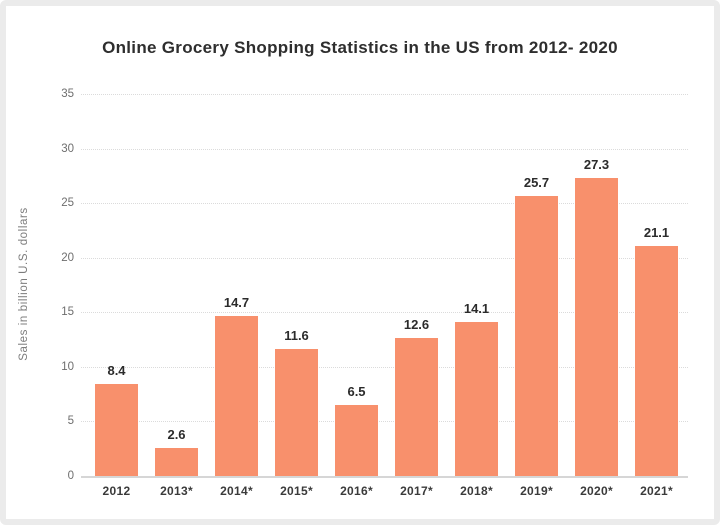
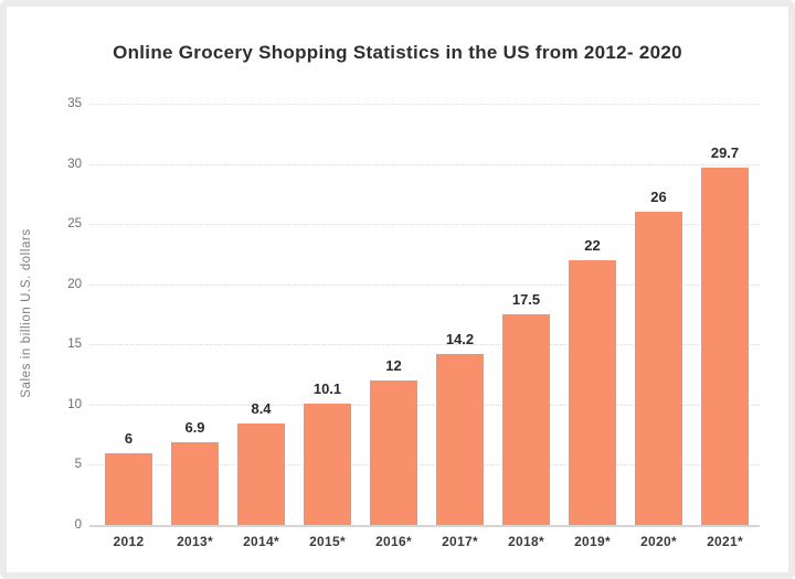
2012: 8.4 -> 6
2013*: 2.6 -> 6.9
2014*: 14.7 -> 8.4
2015*: 11.6 -> 10.1
2016*: 6.5 -> 12
2017*: 12.6 -> 14.2
2018*: 14.1 -> 17.5
2019*: 25.7 -> 22
2020*: 27.3 -> 26
2021*: 21.1 -> 29.7
